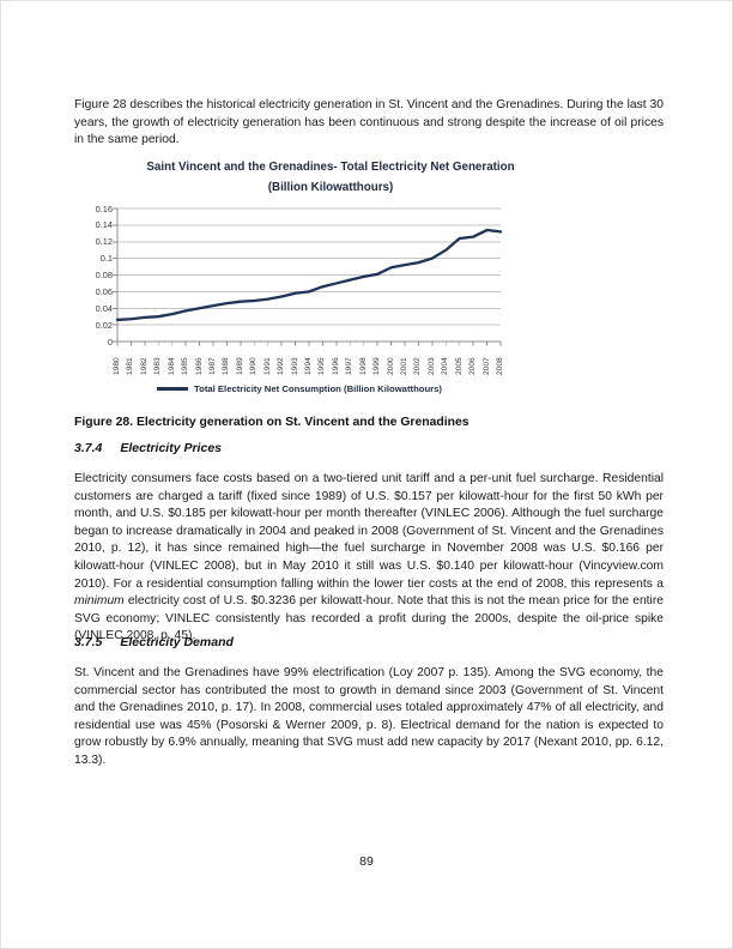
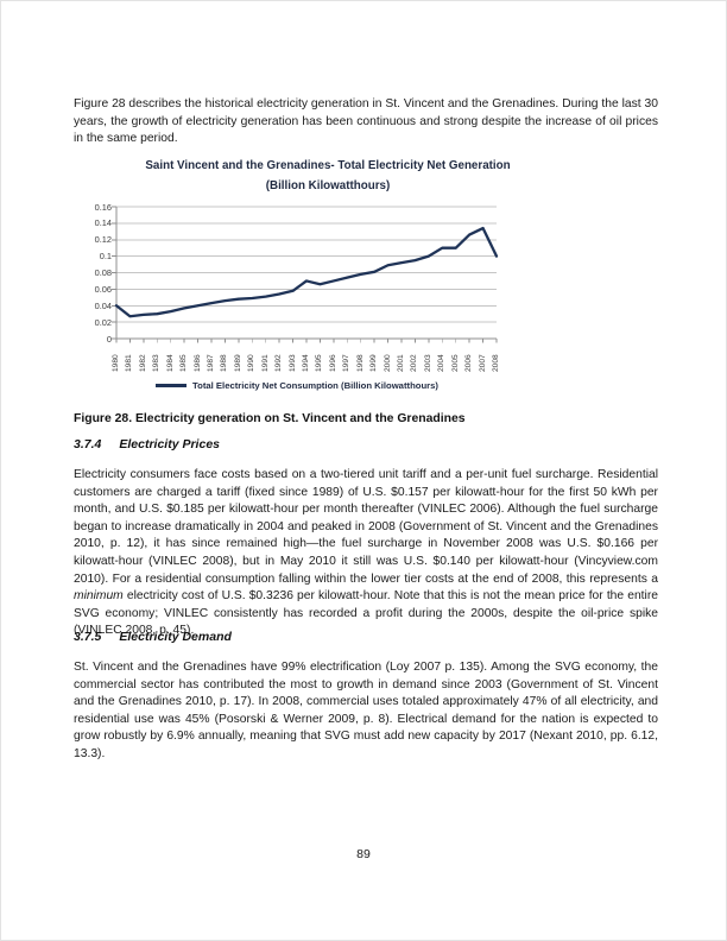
1980: 0.03 -> 0.04
1994: 0.06 -> 0.07
2005: 0.12 -> 0.11
2008: 0.13 -> 0.10
